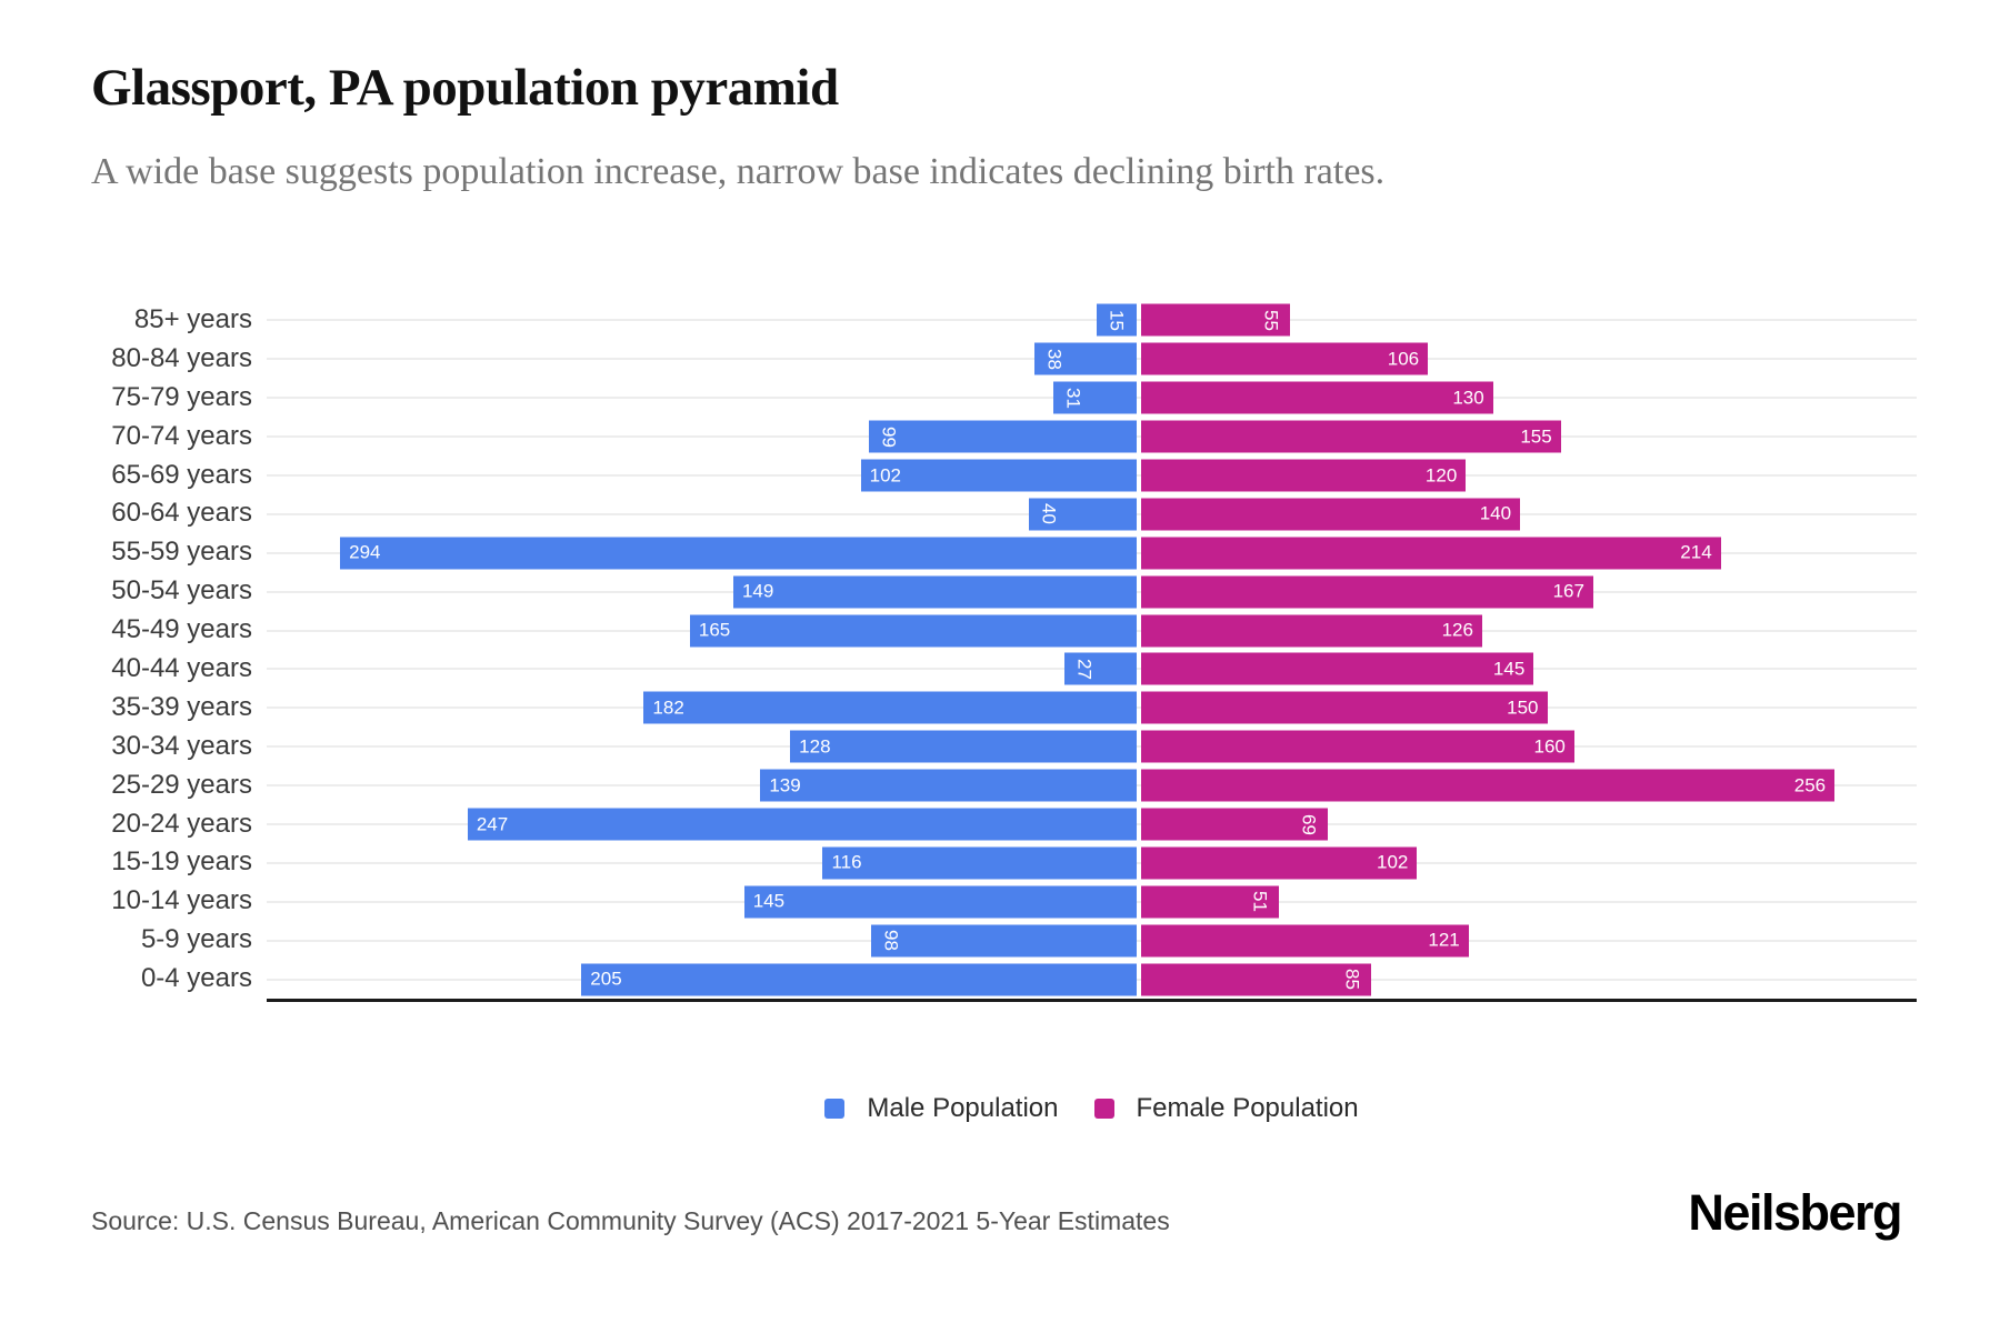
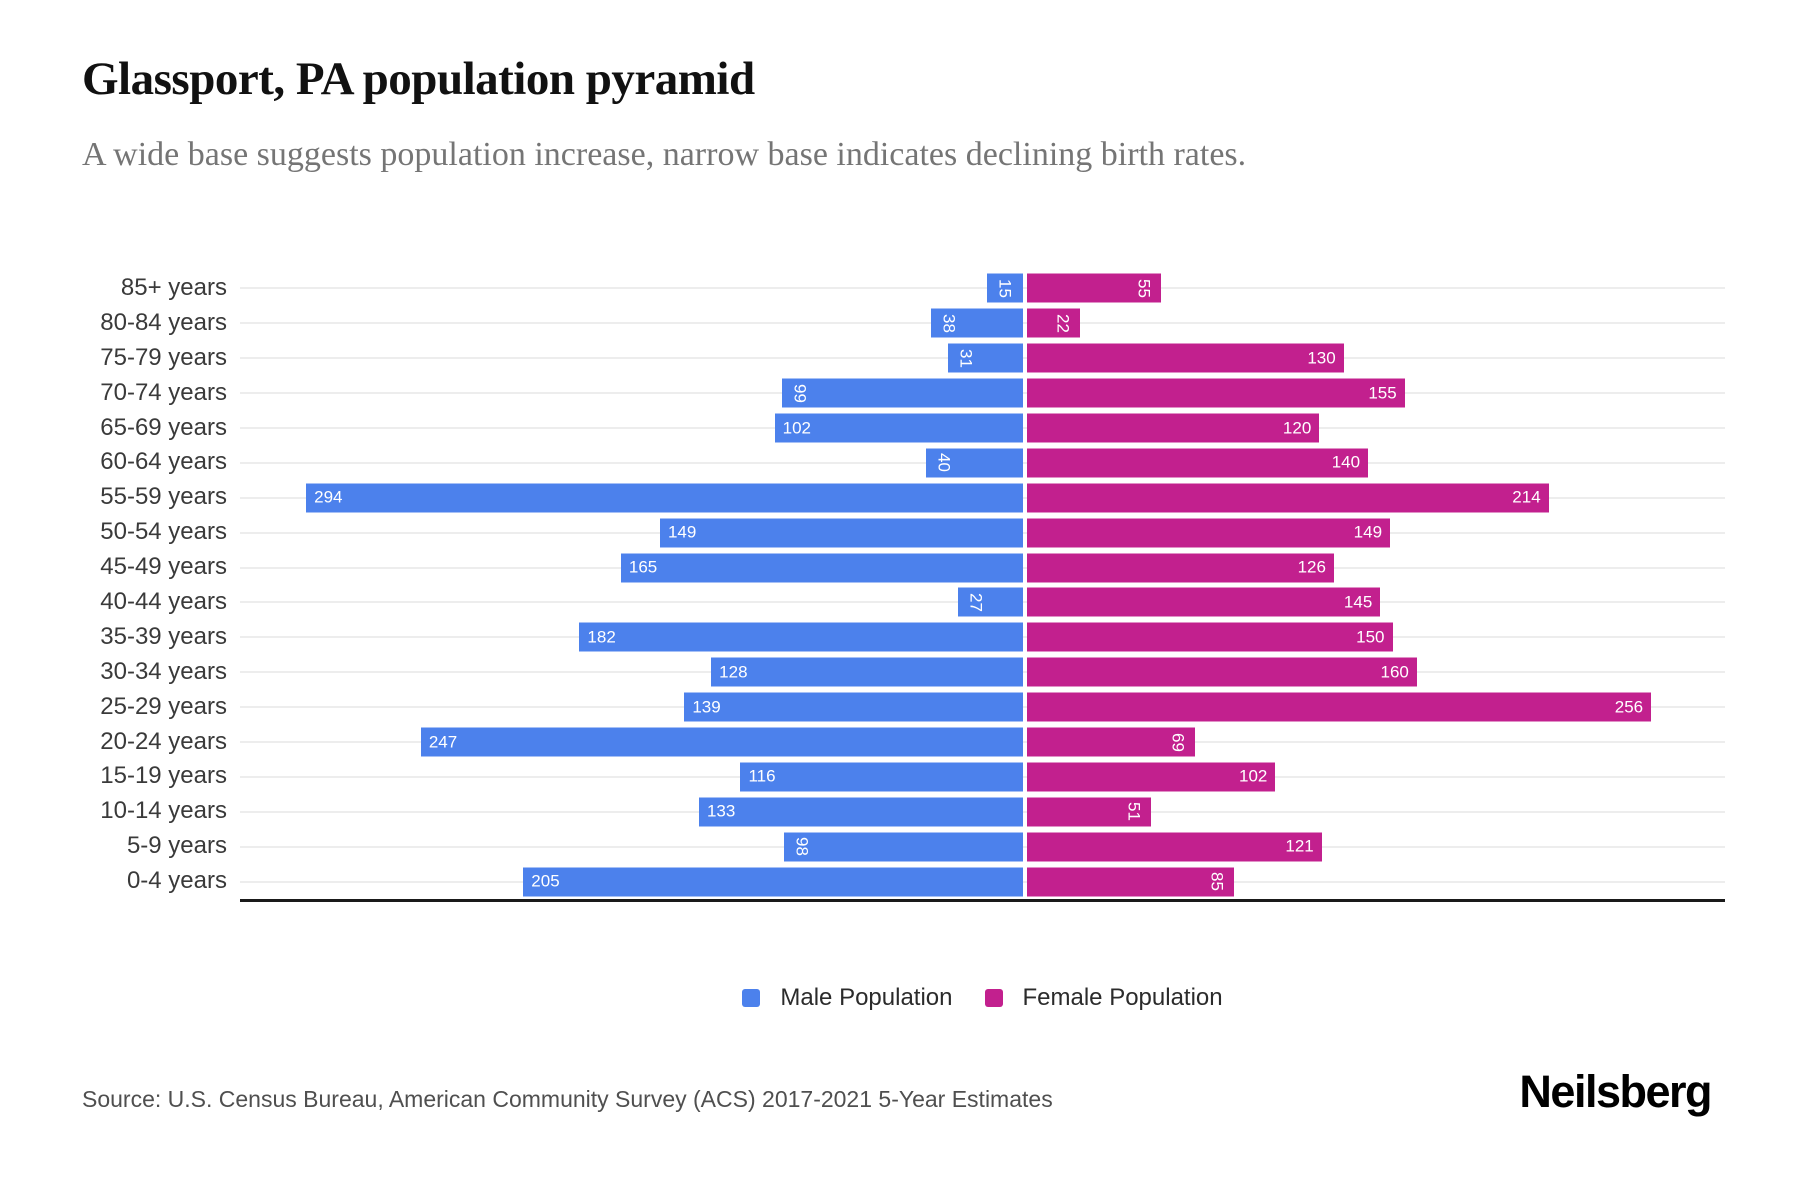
Female Population/80-84 years: 106 -> 22
Female Population/50-54 years: 167 -> 149
Male Population/10-14 years: 145 -> 133
